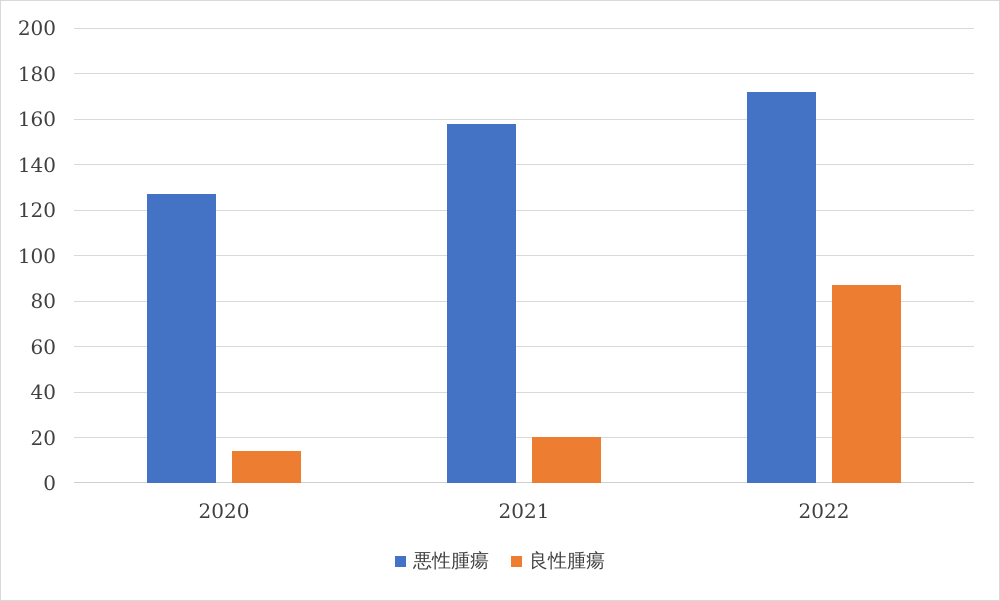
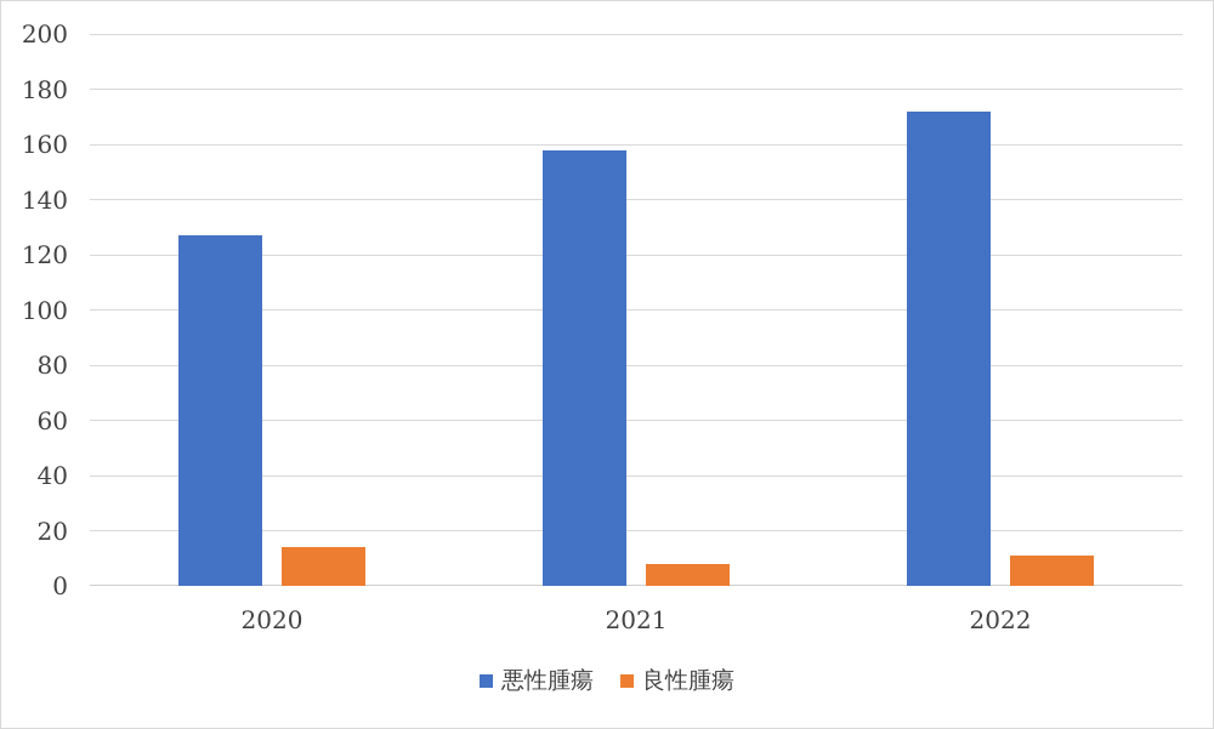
良性腫瘍/2021: 20 -> 8
良性腫瘍/2022: 87 -> 11
